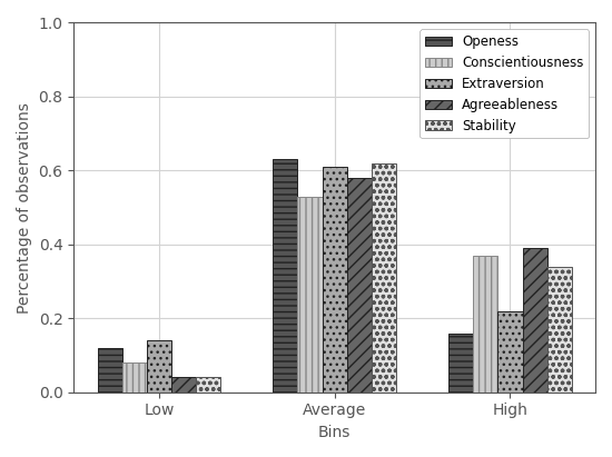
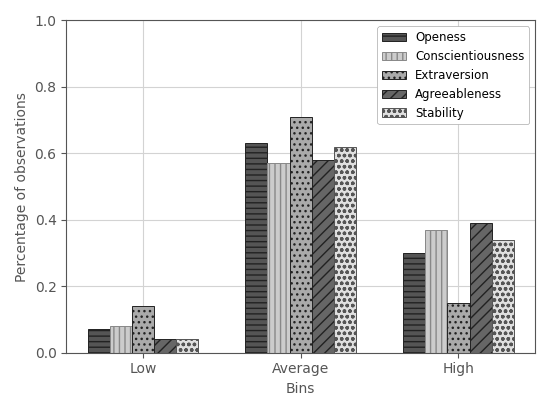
Openess/Low: 0.12 -> 0.07
Conscientiousness/Average: 0.53 -> 0.57
Extraversion/Average: 0.61 -> 0.71
Openess/High: 0.16 -> 0.30
Extraversion/High: 0.22 -> 0.15
